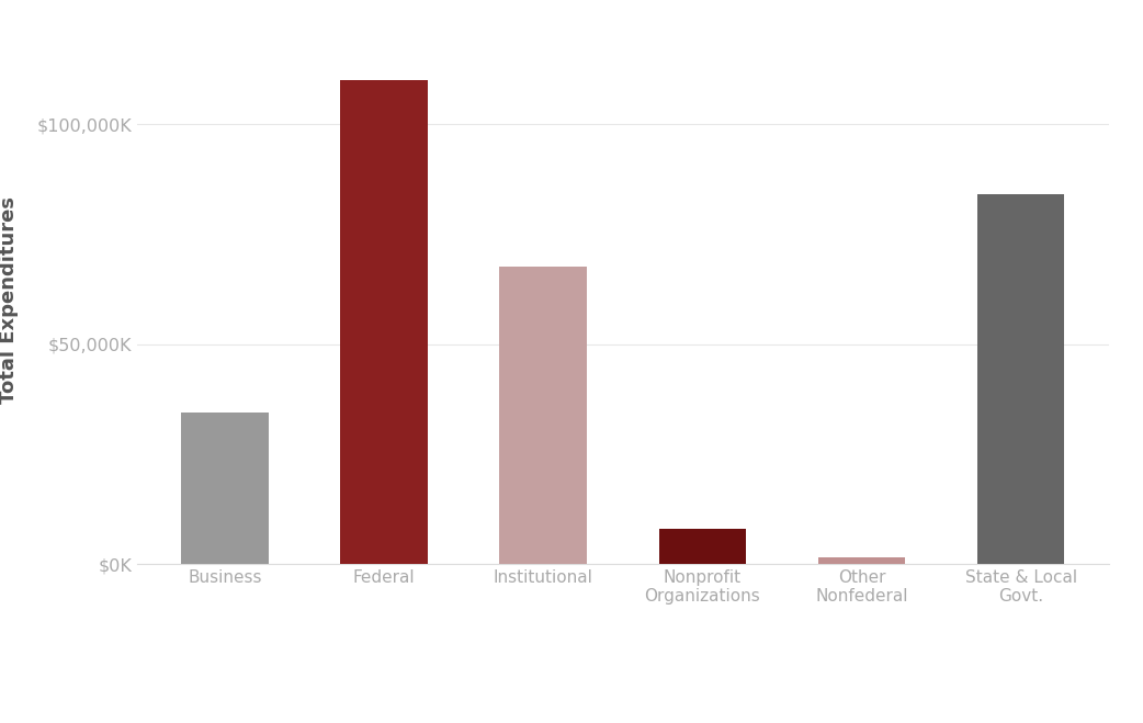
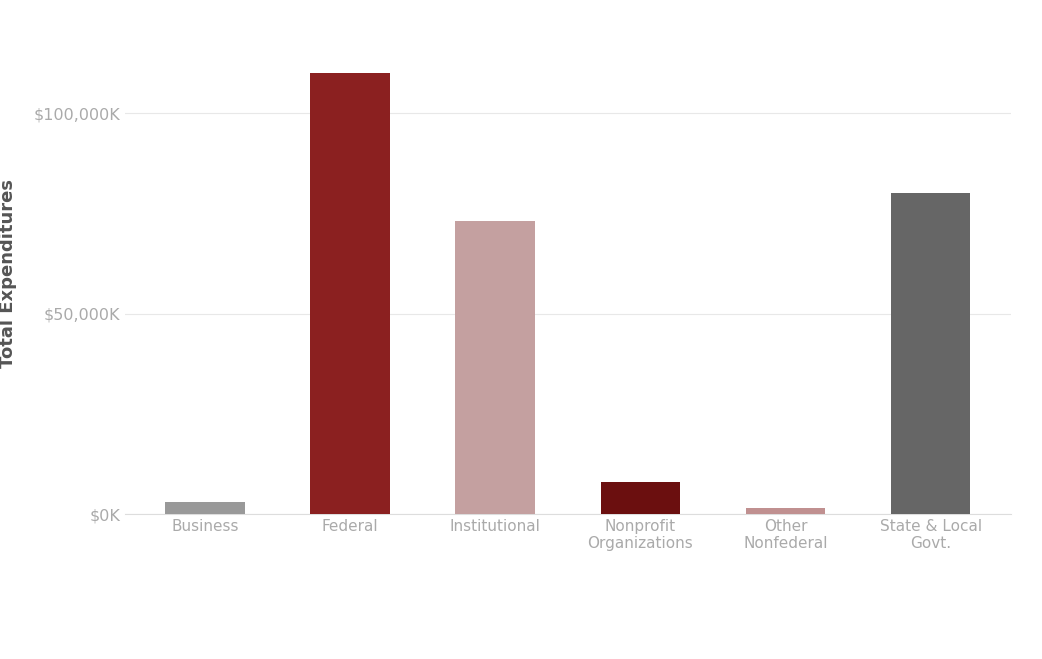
Business: $34,500K -> $3,000K
Institutional: $67,500K -> $73,000K
State & Local Govt.: $84,000K -> $80,000K
